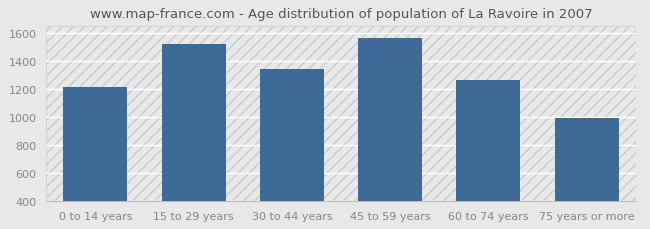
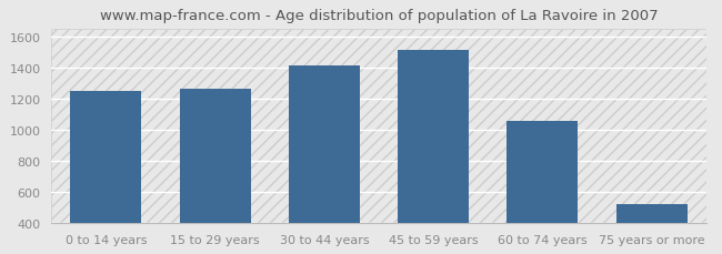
0 to 14 years: 1210 -> 1250
15 to 29 years: 1520 -> 1260
30 to 44 years: 1340 -> 1410
45 to 59 years: 1560 -> 1510
60 to 74 years: 1260 -> 1060
75 years or more: 990 -> 520
